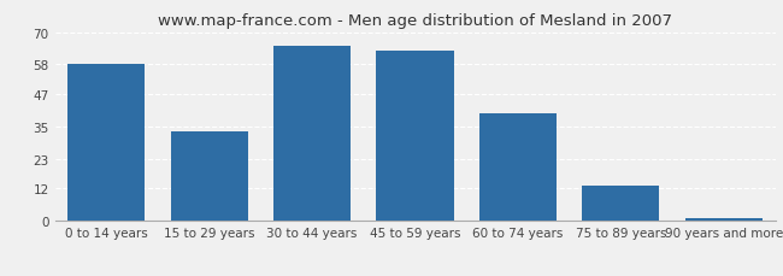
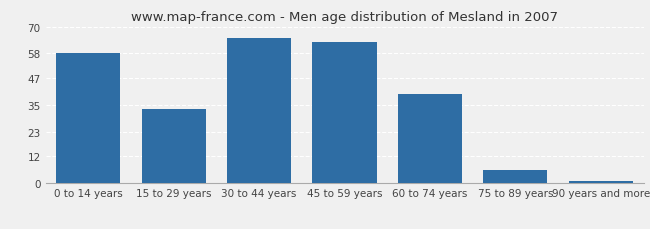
75 to 89 years: 13 -> 6
